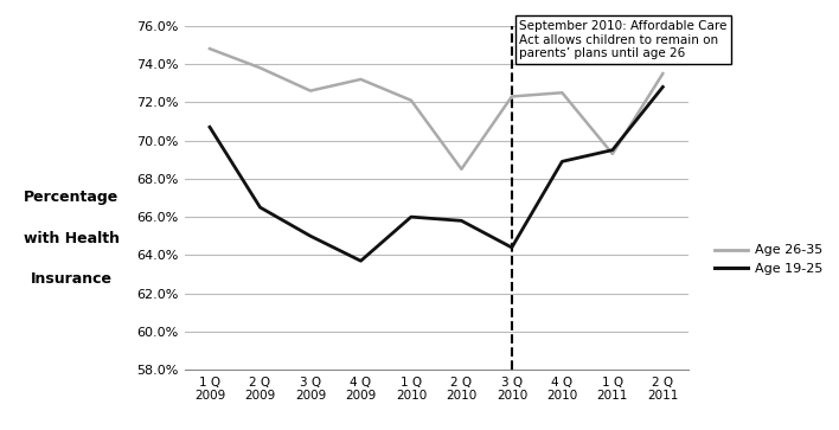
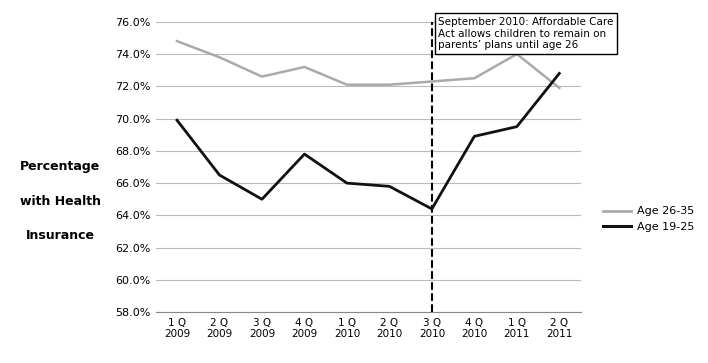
Age 19-25/1 Q 2009: 70.7% -> 69.9%
Age 19-25/4 Q 2009: 63.7% -> 67.8%
Age 26-35/2 Q 2010: 68.5% -> 72.1%
Age 26-35/1 Q 2011: 69.3% -> 74.0%
Age 26-35/2 Q 2011: 73.5% -> 71.9%
